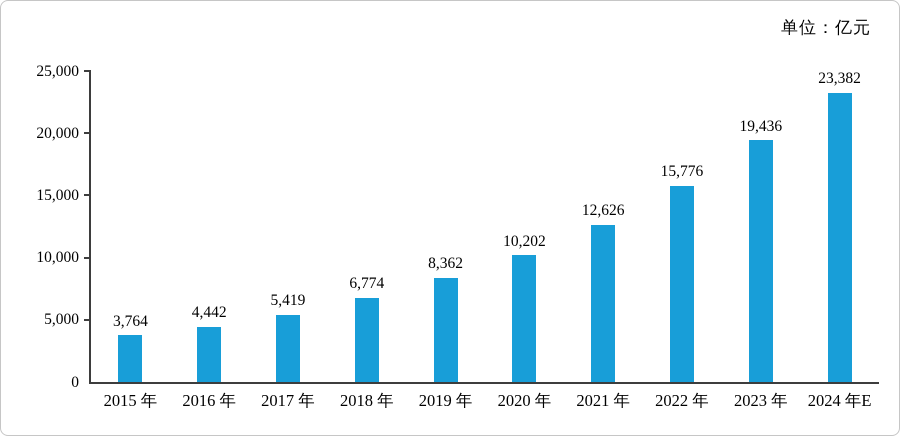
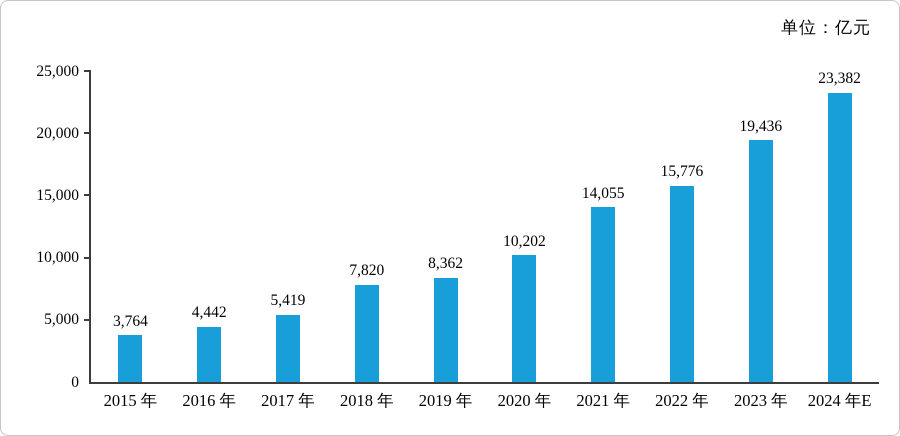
2018 年: 6,774 -> 7,820
2021 年: 12,626 -> 14,055
